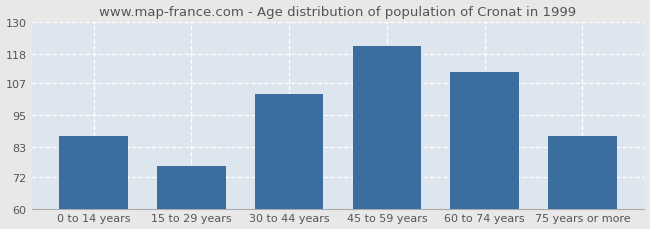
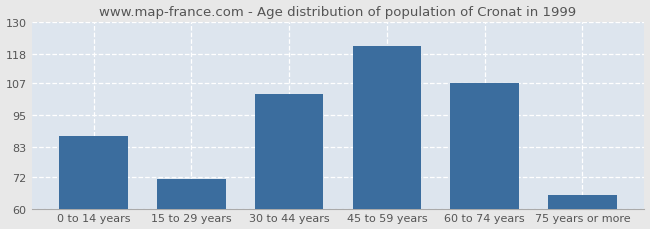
15 to 29 years: 76 -> 71
60 to 74 years: 111 -> 107
75 years or more: 87 -> 65
